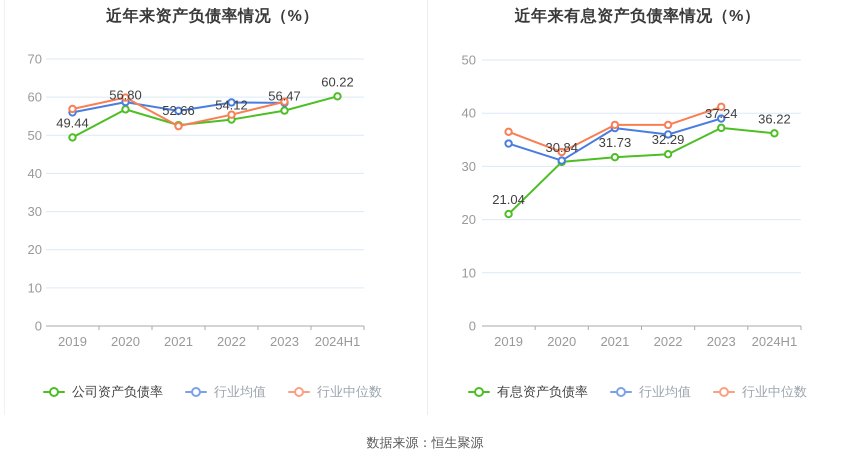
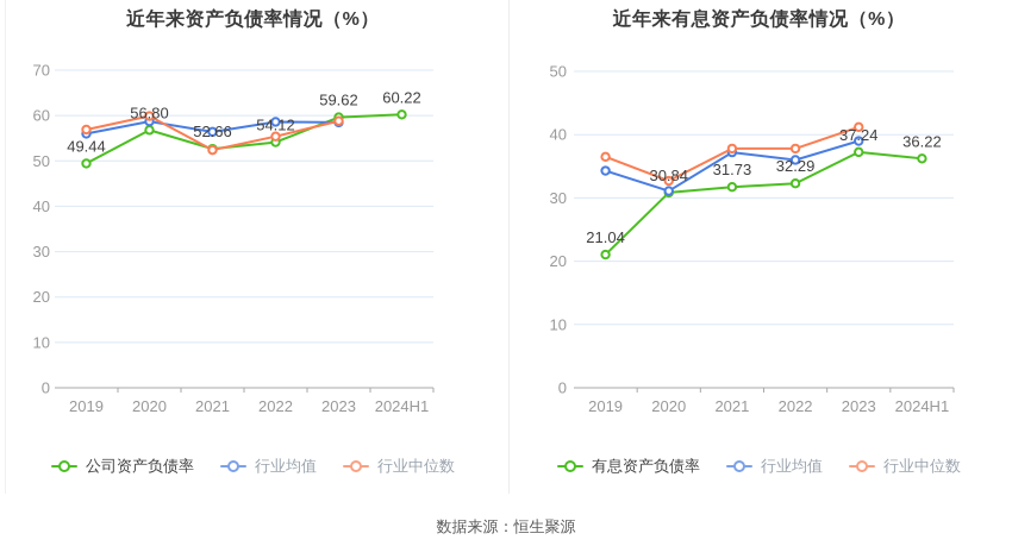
近年来资产负债率情况（%）/公司资产负债率/2023: 56.47 -> 59.62
